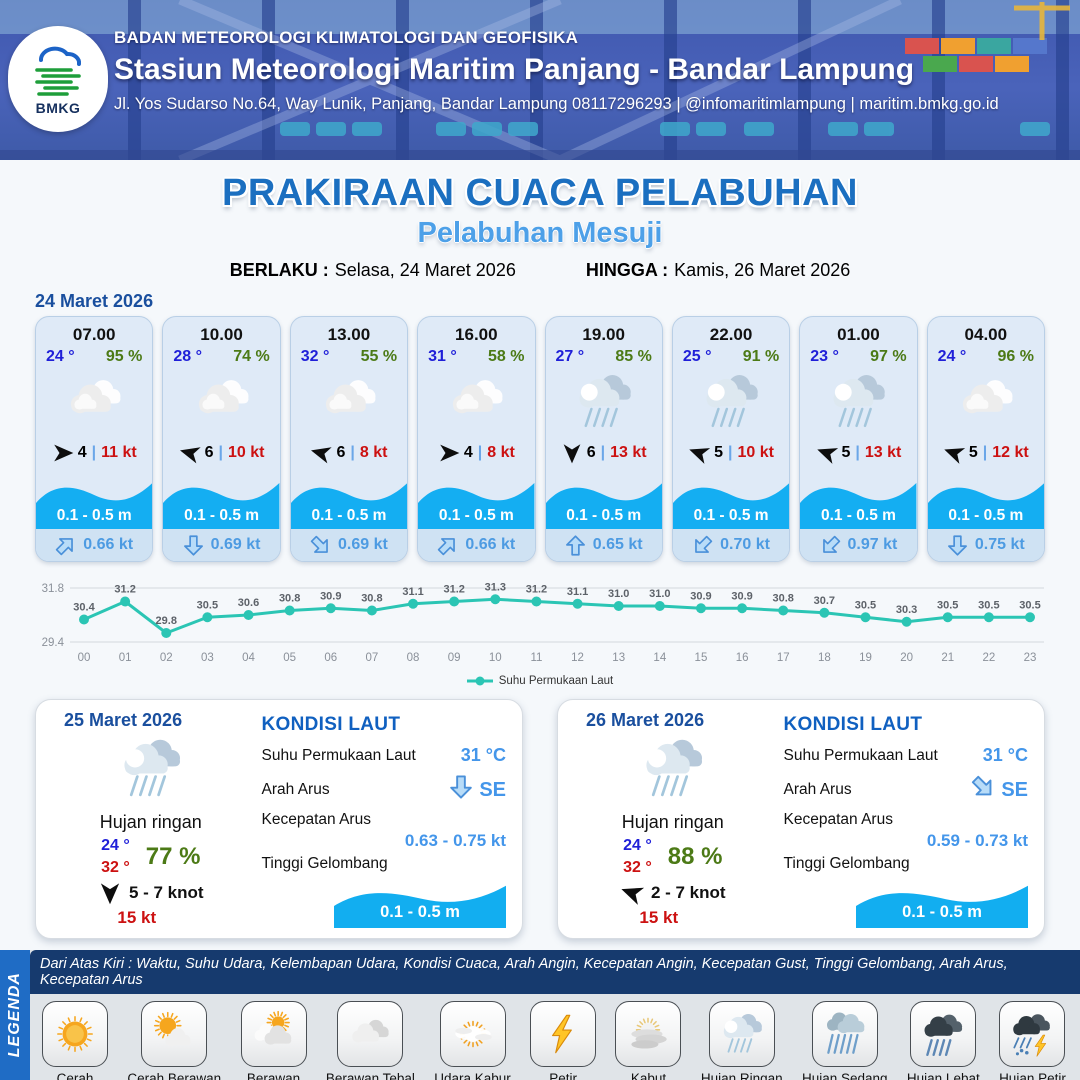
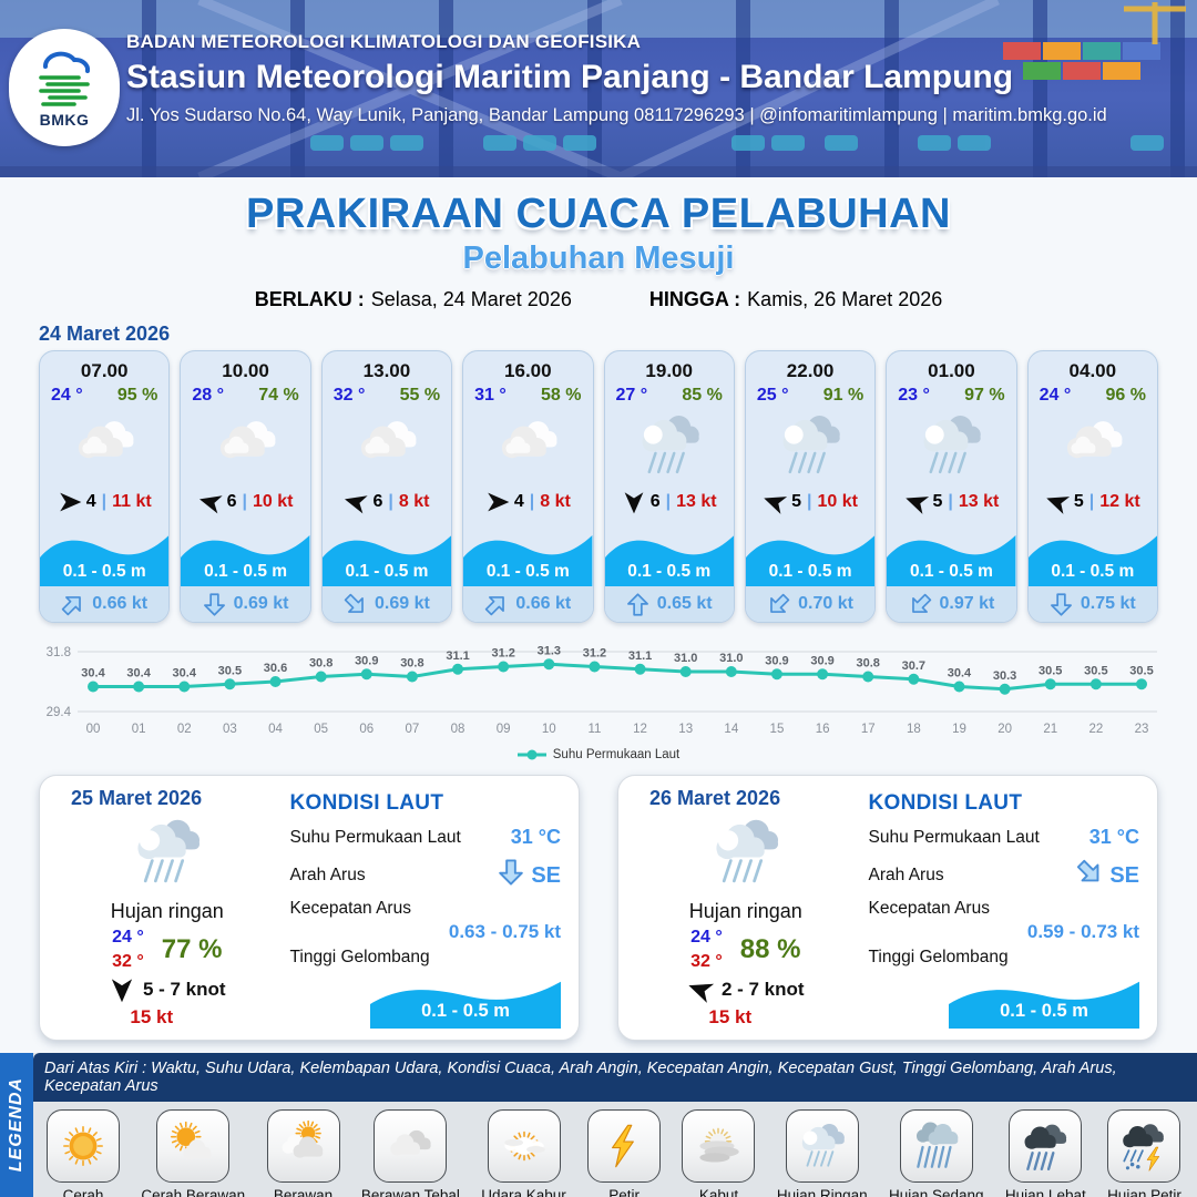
01: 31.2 -> 30.4
02: 29.8 -> 30.4
19: 30.5 -> 30.4
